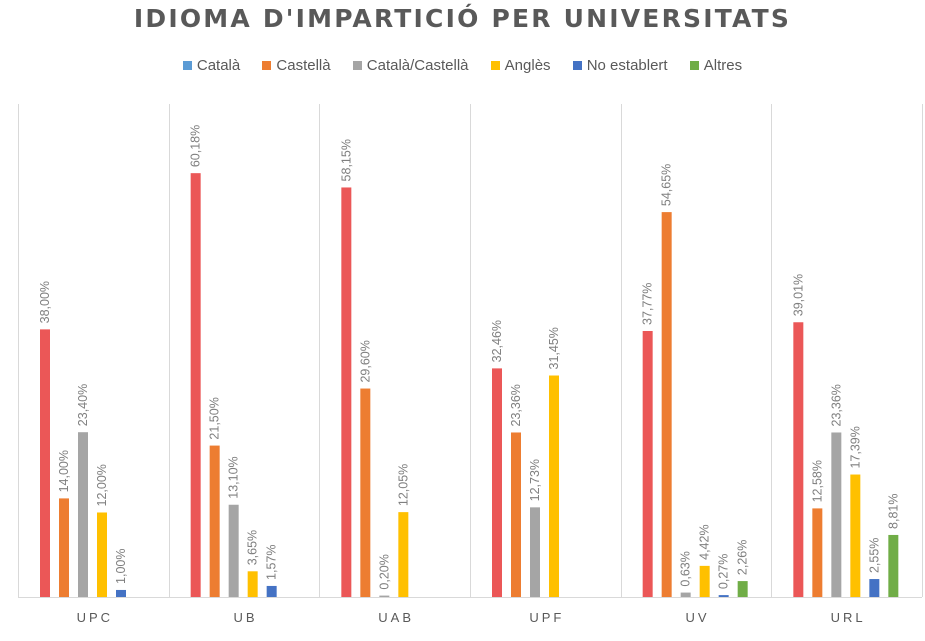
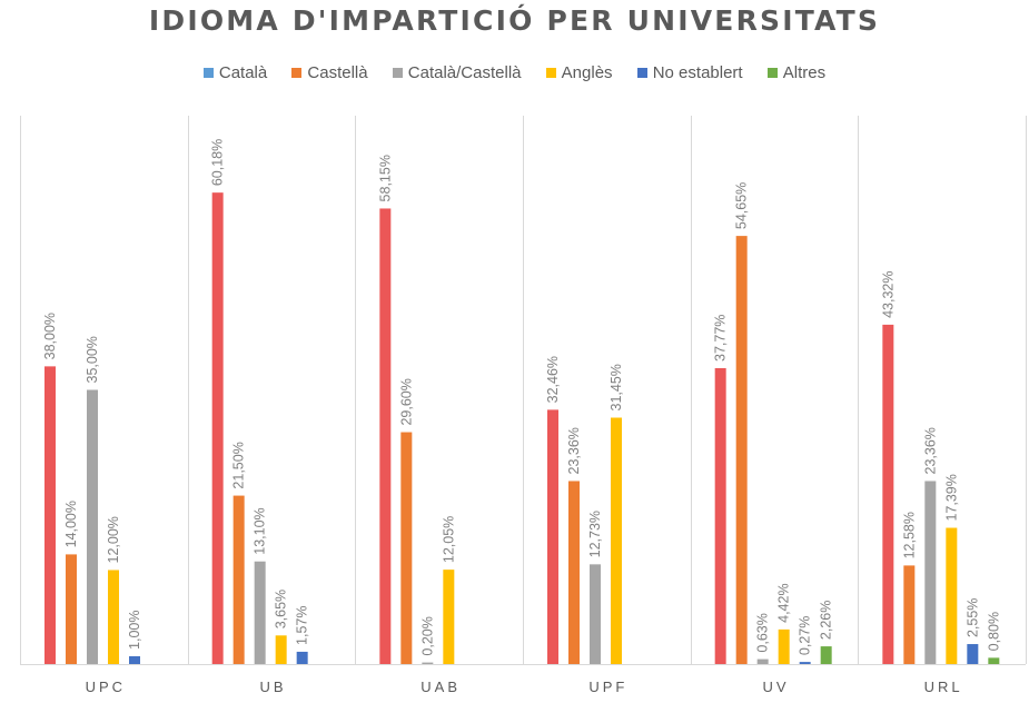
Català/Castellà/UPC: 23,40% -> 35,00%
Català/URL: 39,01% -> 43,32%
Altres/URL: 8,81% -> 0,80%
